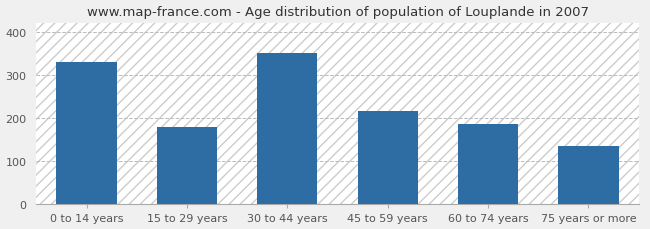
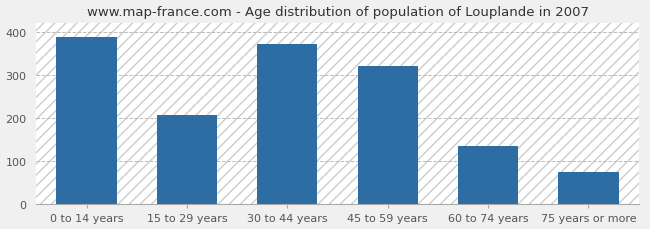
0 to 14 years: 330 -> 388
15 to 29 years: 180 -> 206
30 to 44 years: 350 -> 370
45 to 59 years: 215 -> 320
60 to 74 years: 185 -> 136
75 years or more: 135 -> 76
